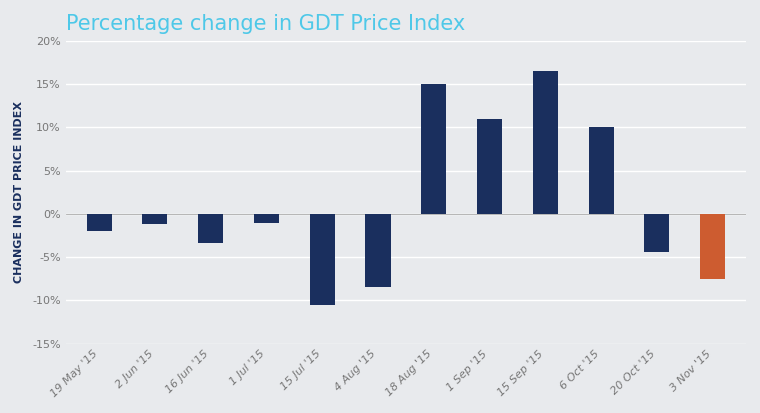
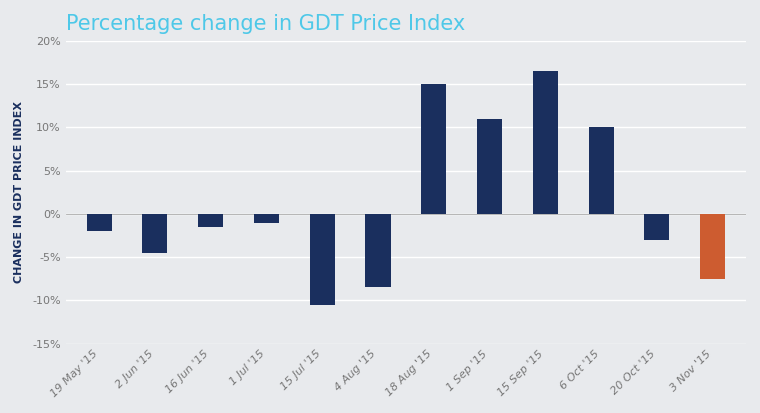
2 Jun '15: -1.2% -> -4.5%
16 Jun '15: -3.4% -> -1.5%
20 Oct '15: -4.4% -> -3.0%
